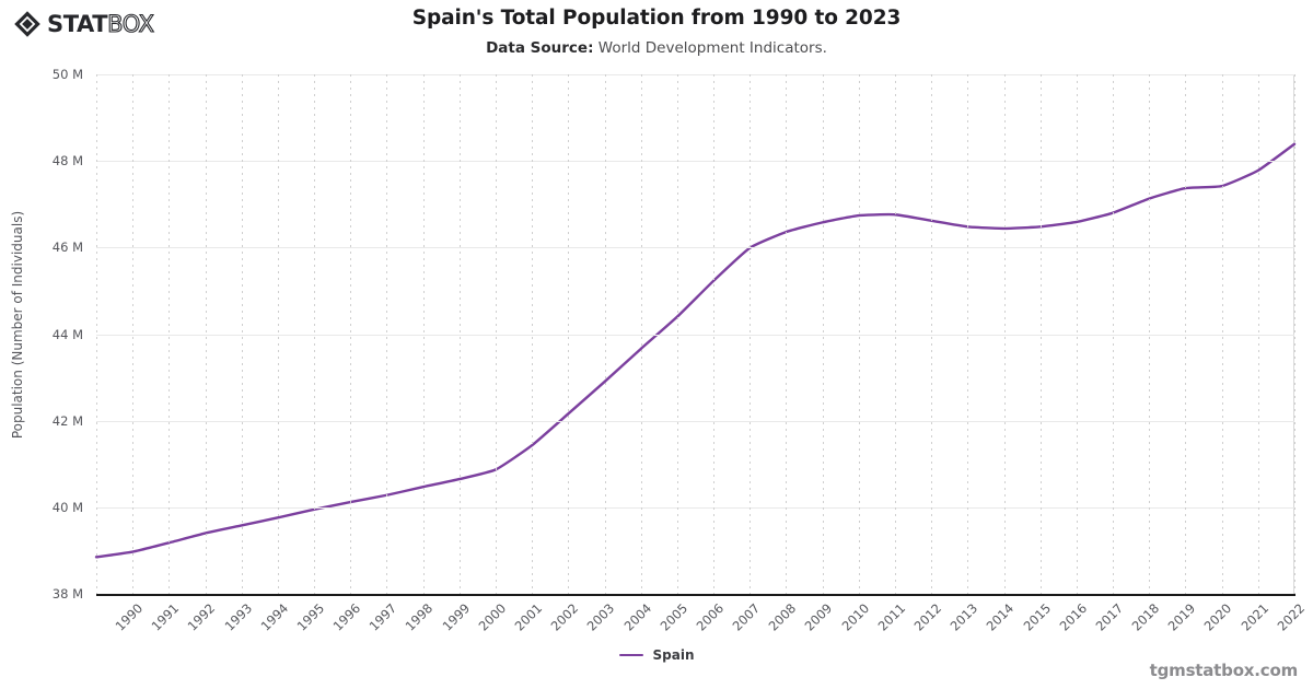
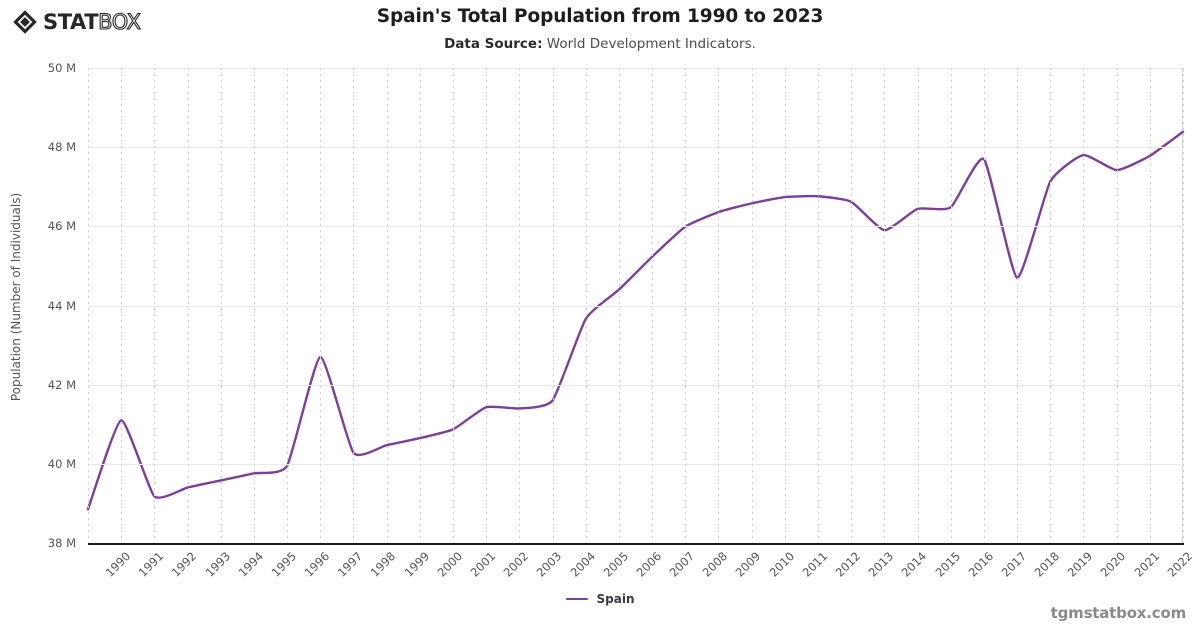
1991: 39.0M -> 41.1M
1997: 40.1M -> 42.7M
2003: 42.2M -> 41.4M
2004: 42.9M -> 41.6M
2014: 46.5M -> 45.9M
2017: 46.6M -> 47.7M
2018: 46.8M -> 44.7M
2020: 47.4M -> 47.8M
